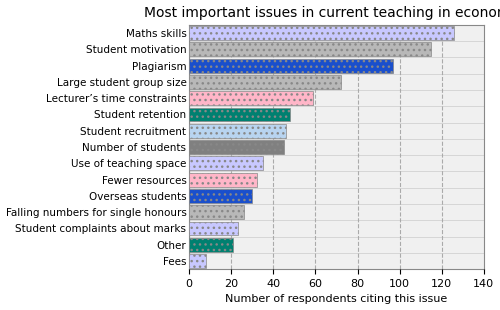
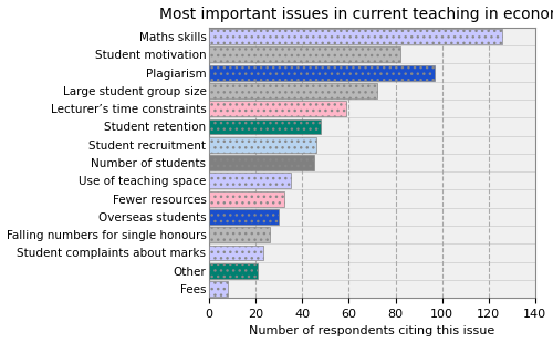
Student motivation: 115 -> 82
